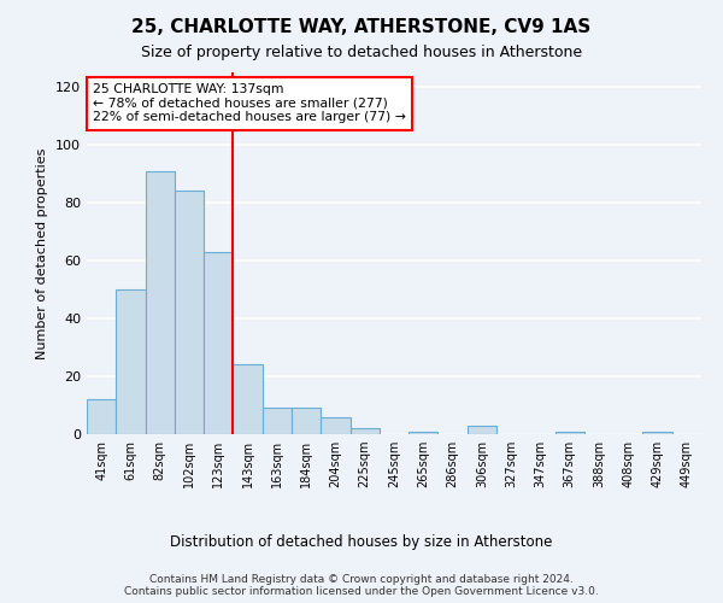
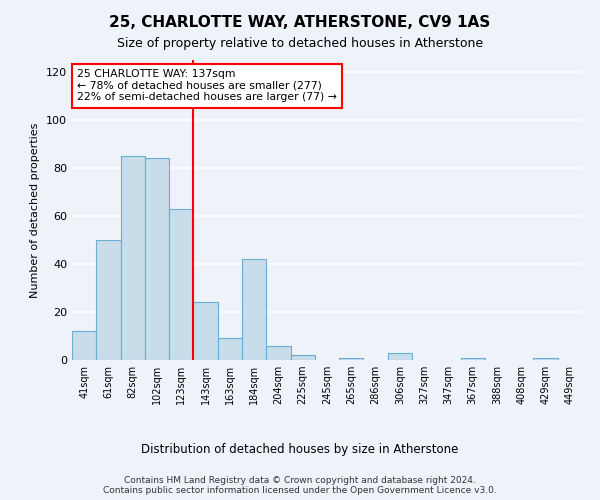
82sqm: 91 -> 85
184sqm: 9 -> 42
